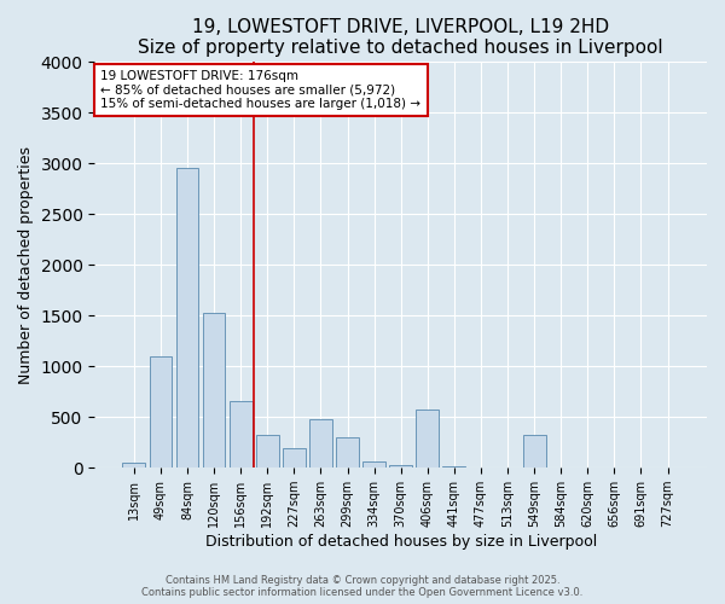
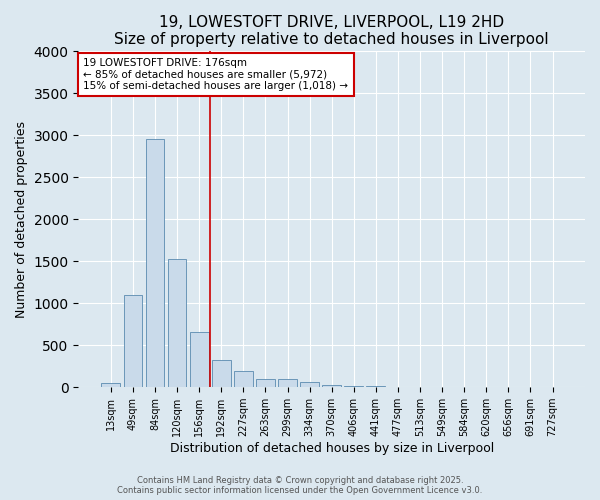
263sqm: 480 -> 100
299sqm: 300 -> 100
406sqm: 580 -> 20
549sqm: 320 -> 0
